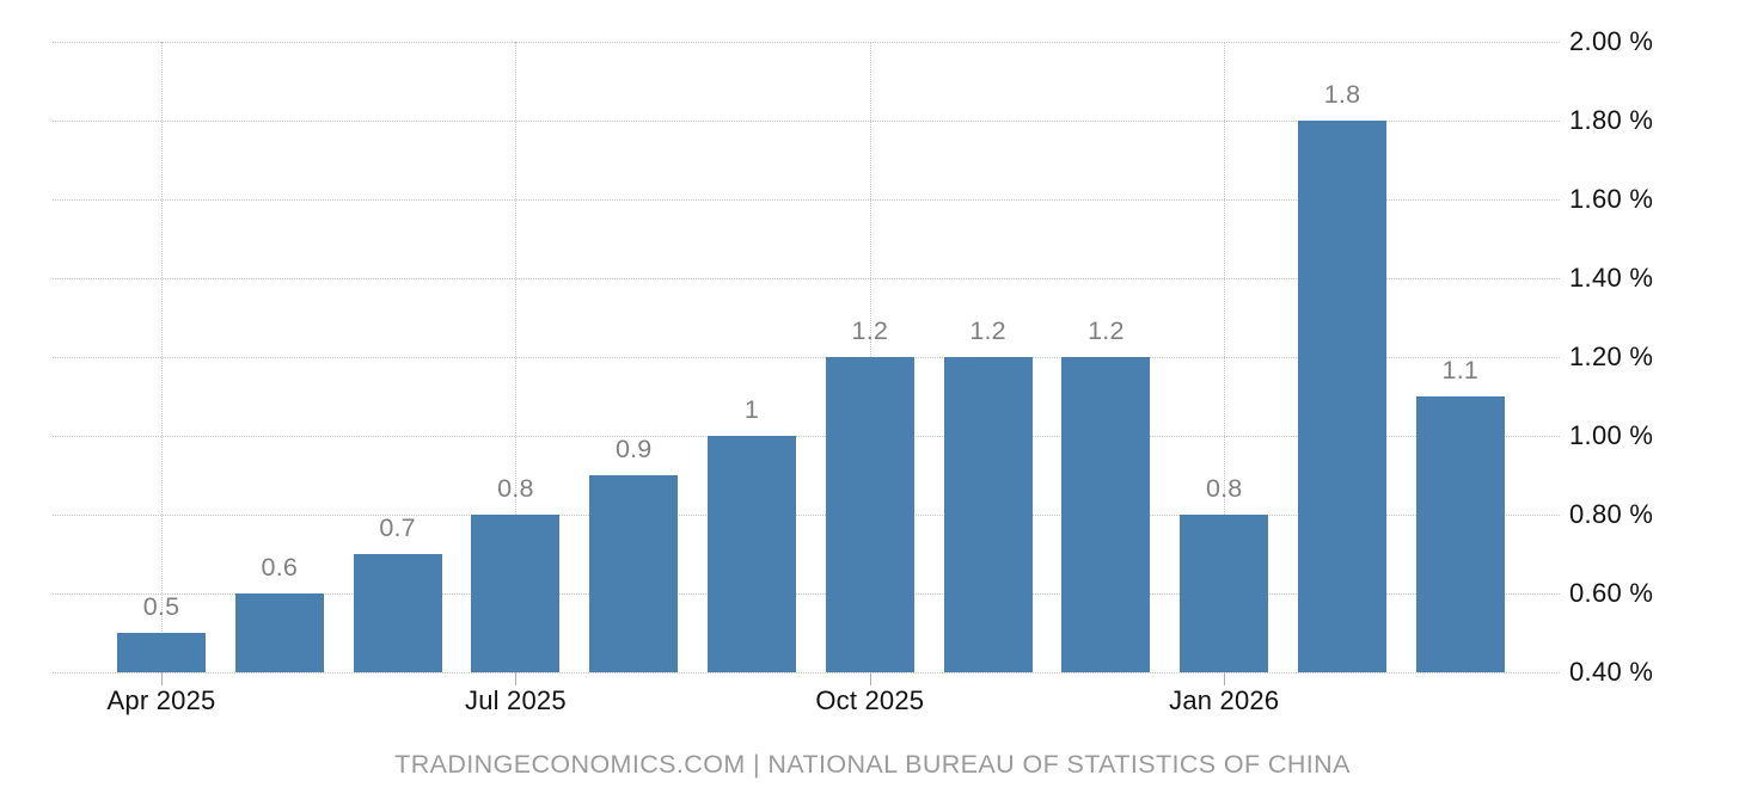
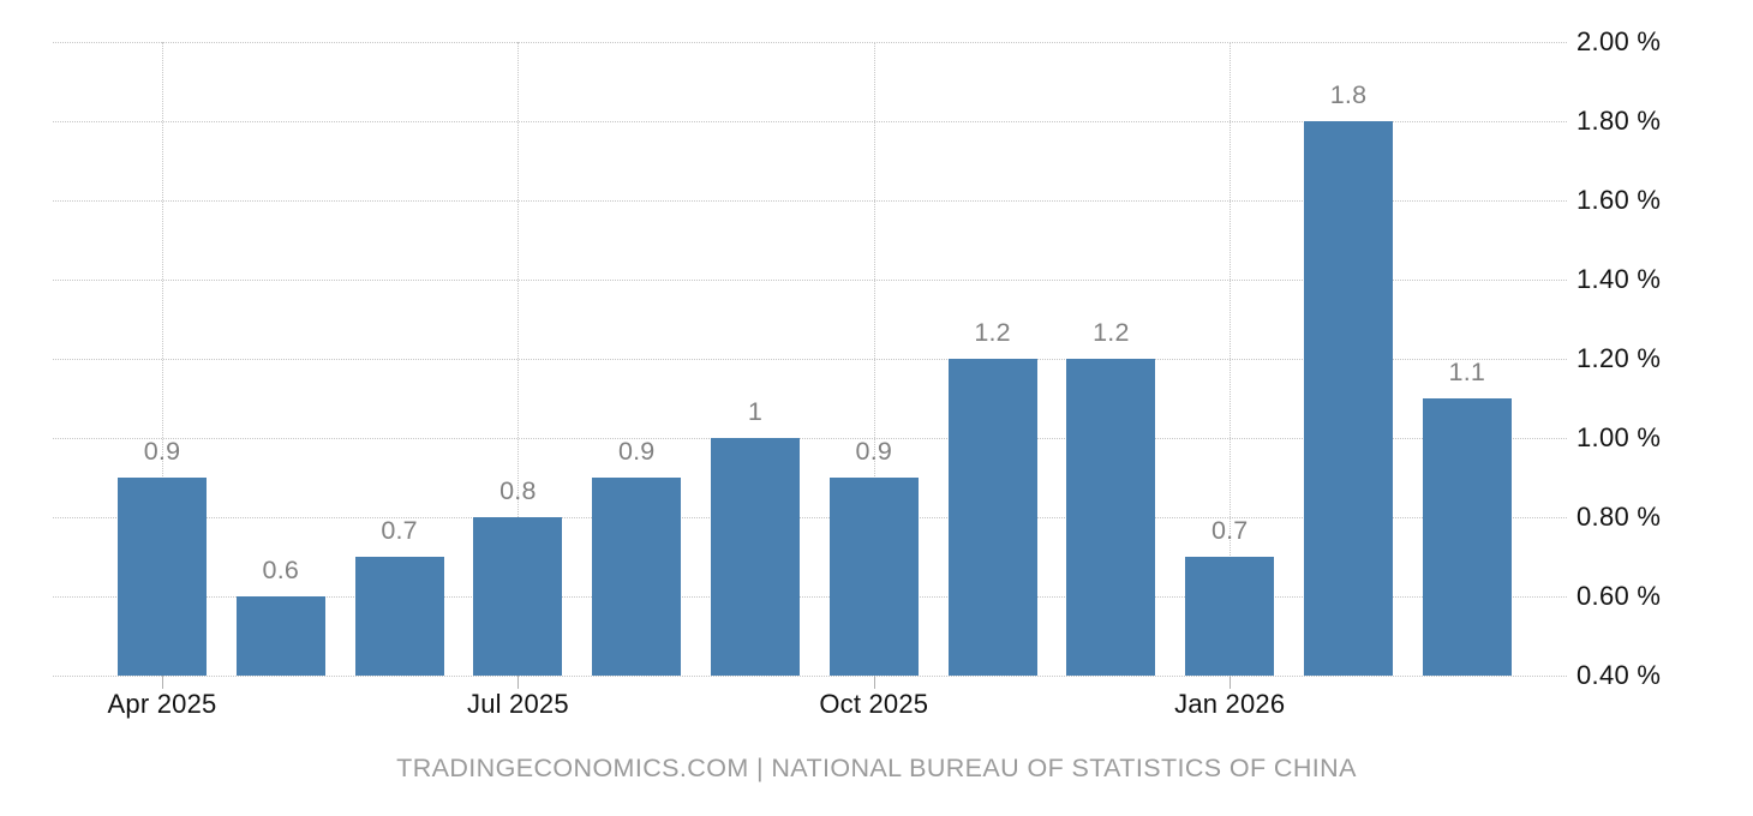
Apr 2025: 0.5 -> 0.9
Oct 2025: 1.2 -> 0.9
Jan 2026: 0.8 -> 0.7
